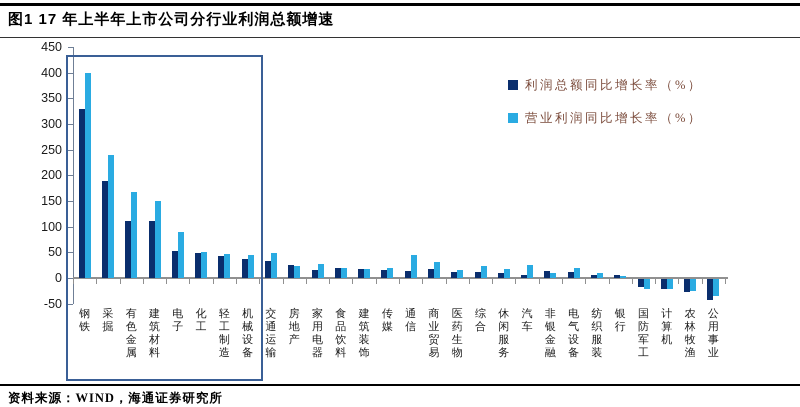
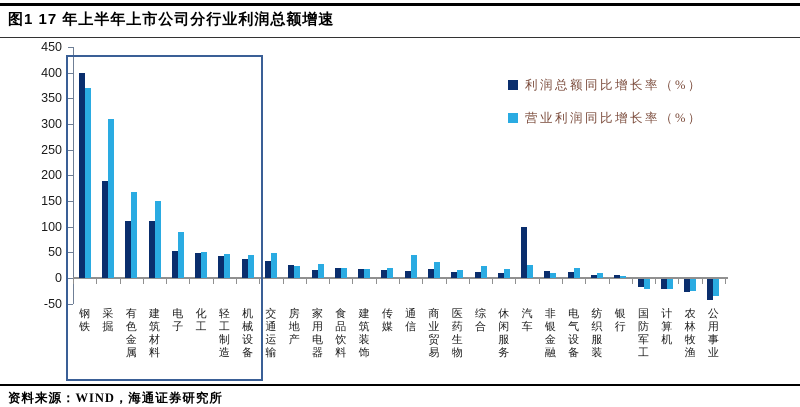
利润总额同比增长率（%）/钢铁: 330 -> 400
营业利润同比增长率（%）/钢铁: 400 -> 370
营业利润同比增长率（%）/采掘: 240 -> 310
利润总额同比增长率（%）/汽车: 10 -> 100
